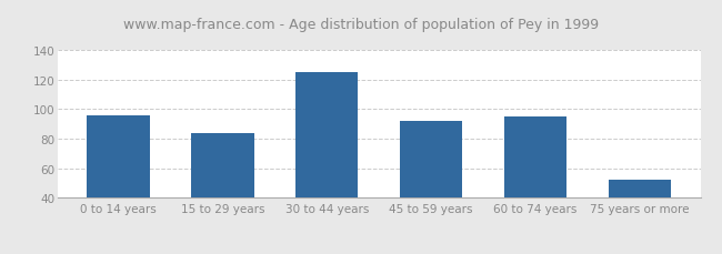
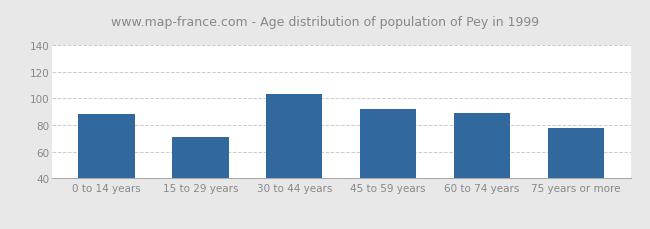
0 to 14 years: 96 -> 88
15 to 29 years: 84 -> 71
30 to 44 years: 125 -> 103
60 to 74 years: 95 -> 89
75 years or more: 52 -> 78
